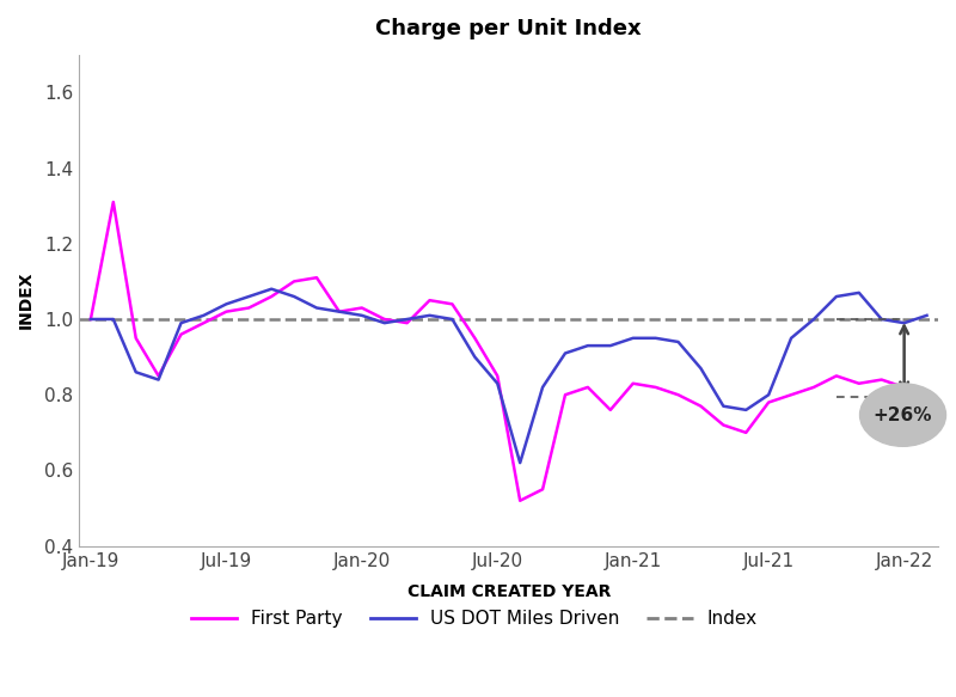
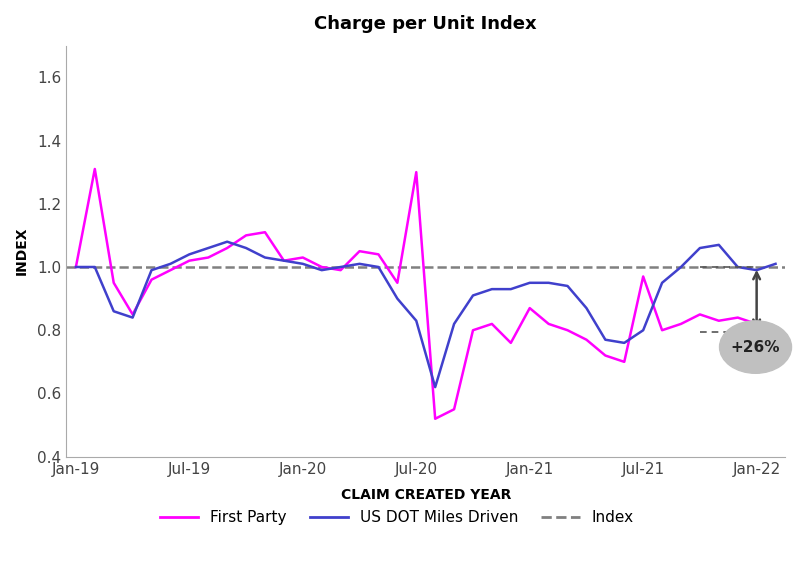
First Party/Jul-20: 0.85 -> 1.30
First Party/Jan-21: 0.83 -> 0.87
First Party/Jul-21: 0.78 -> 0.97
